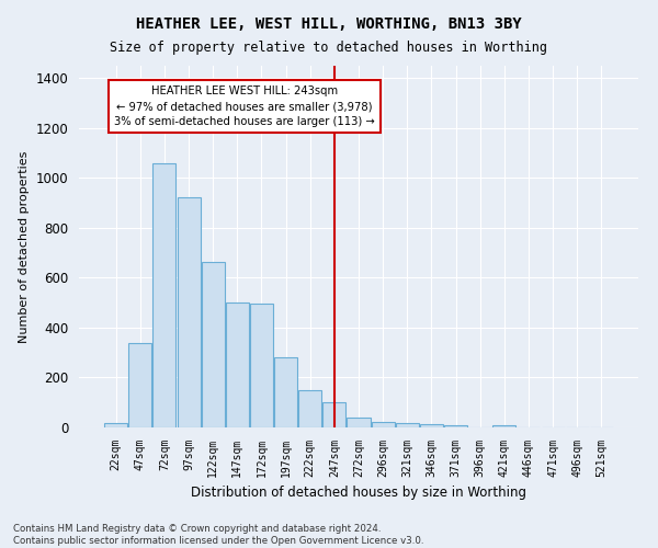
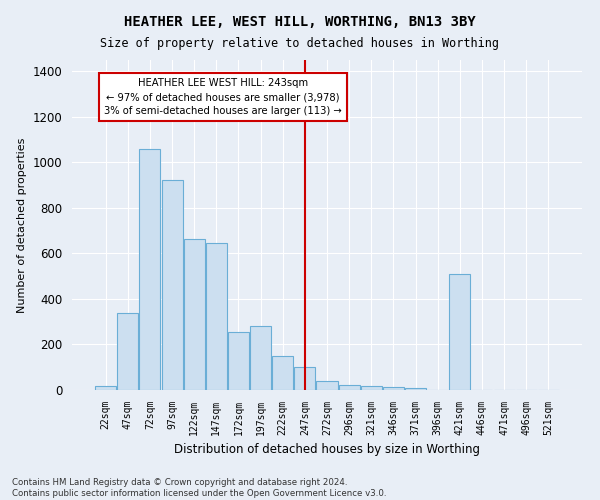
147sqm: 500 -> 645
172sqm: 498 -> 255
421sqm: 10 -> 510
